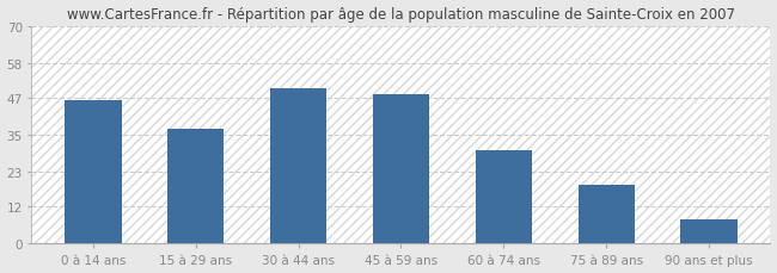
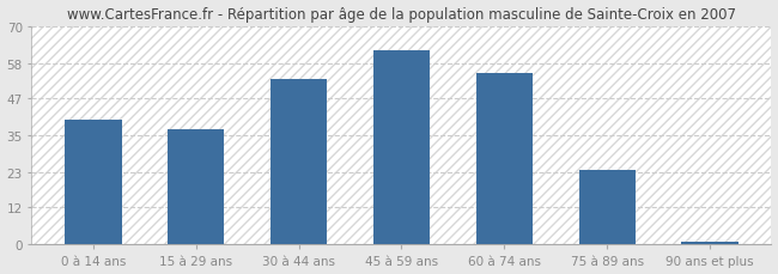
0 à 14 ans: 46 -> 40
30 à 44 ans: 50 -> 53
45 à 59 ans: 48 -> 62
60 à 74 ans: 30 -> 55
75 à 89 ans: 19 -> 24
90 ans et plus: 8 -> 1
